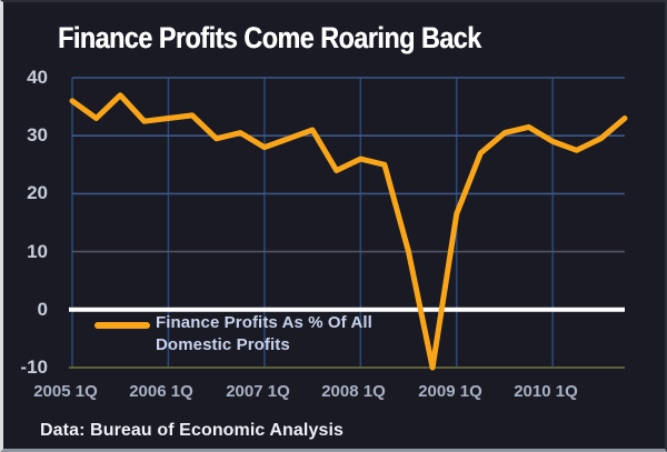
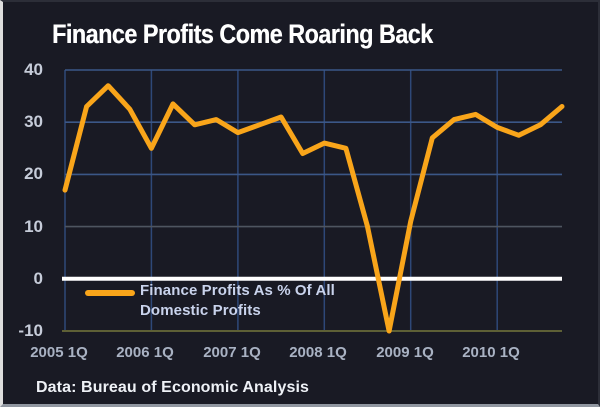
2005 1Q: 36 -> 17
2006 1Q: 33 -> 25
2009 1Q: 16 -> 11
